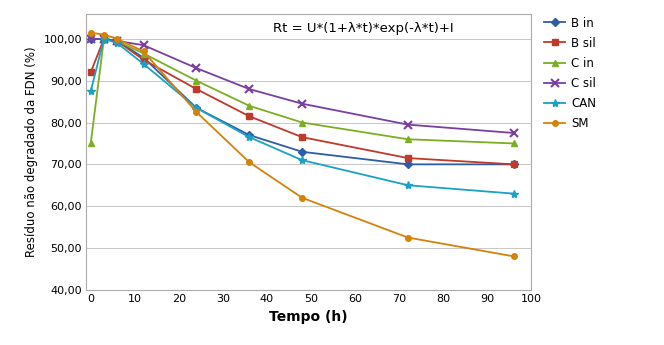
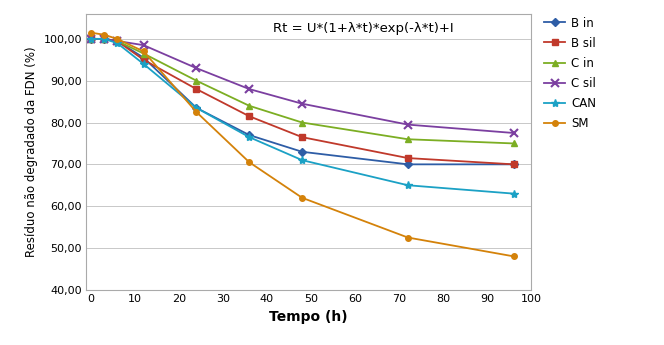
B sil/0: 92,0 -> 100,0
C in/0: 75,0 -> 100,0
CAN/0: 87,5 -> 100,0
